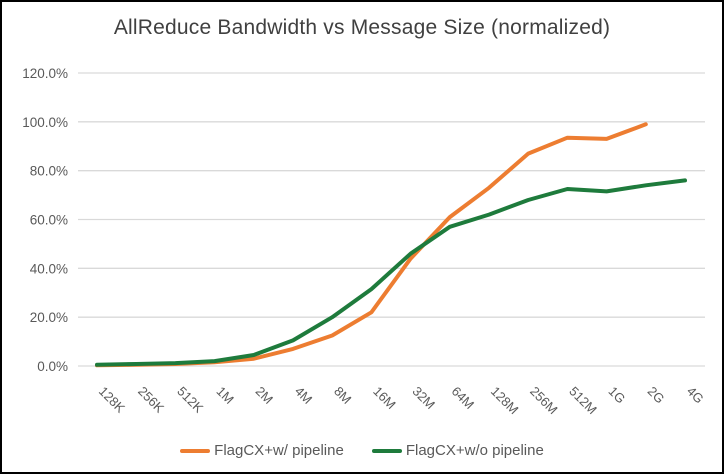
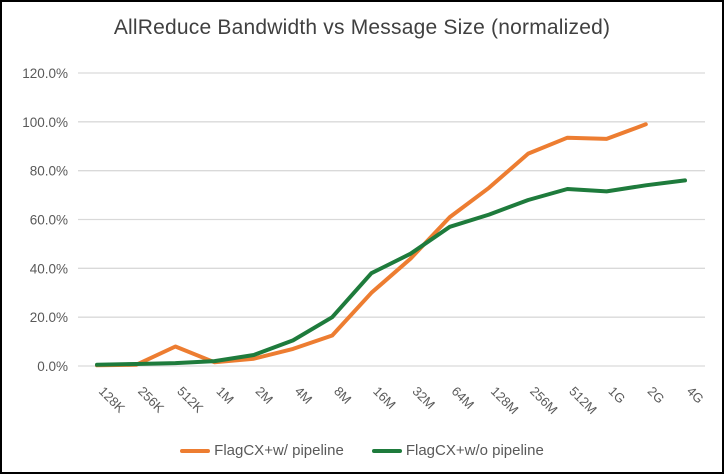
FlagCX+w/ pipeline/512K: 1% -> 8%
FlagCX+w/ pipeline/16M: 22% -> 30%
FlagCX+w/o pipeline/16M: 32% -> 38%
